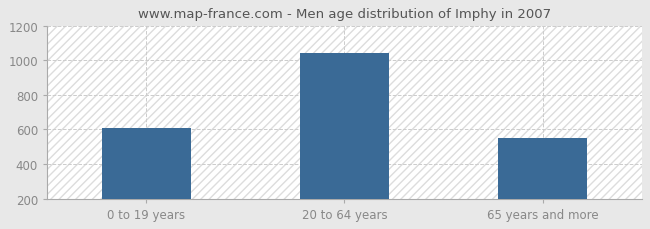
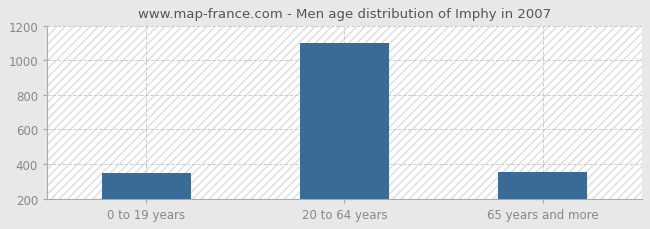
0 to 19 years: 610 -> 350
20 to 64 years: 1040 -> 1100
65 years and more: 550 -> 350
